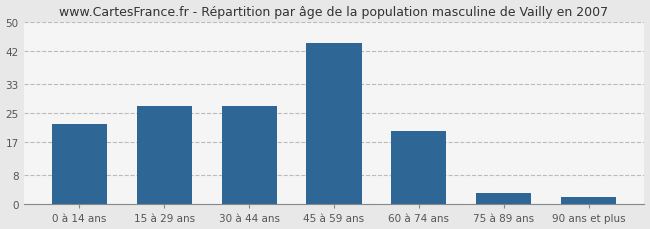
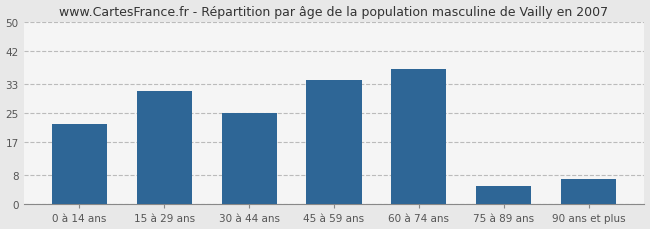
15 à 29 ans: 27 -> 31
30 à 44 ans: 27 -> 25
45 à 59 ans: 44 -> 34
60 à 74 ans: 20 -> 37
75 à 89 ans: 3 -> 5
90 ans et plus: 2 -> 7
